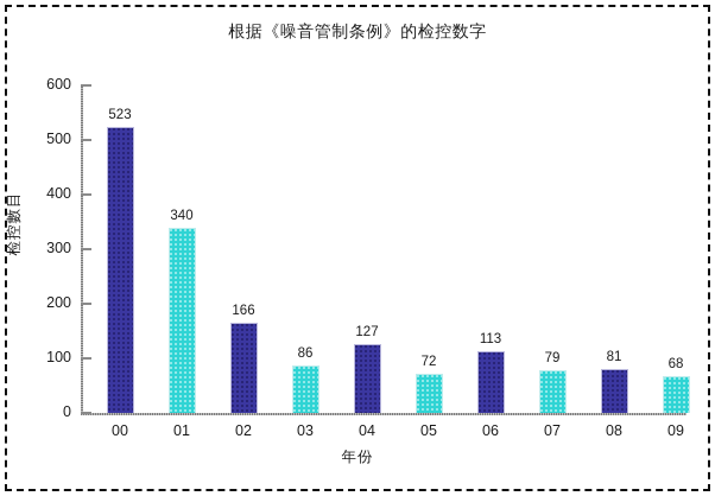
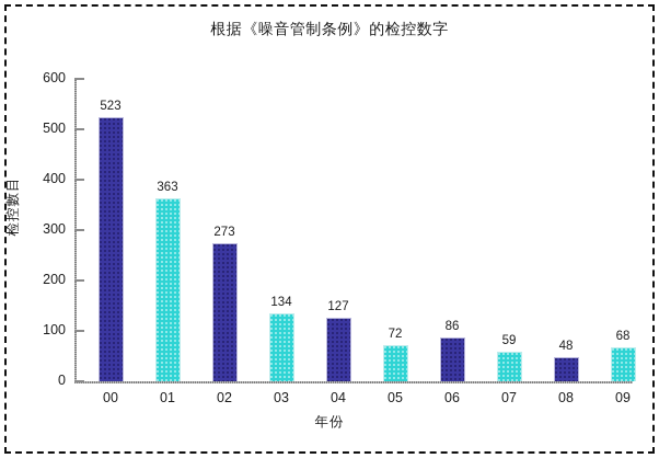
01: 340 -> 363
02: 166 -> 273
03: 86 -> 134
06: 113 -> 86
07: 79 -> 59
08: 81 -> 48
